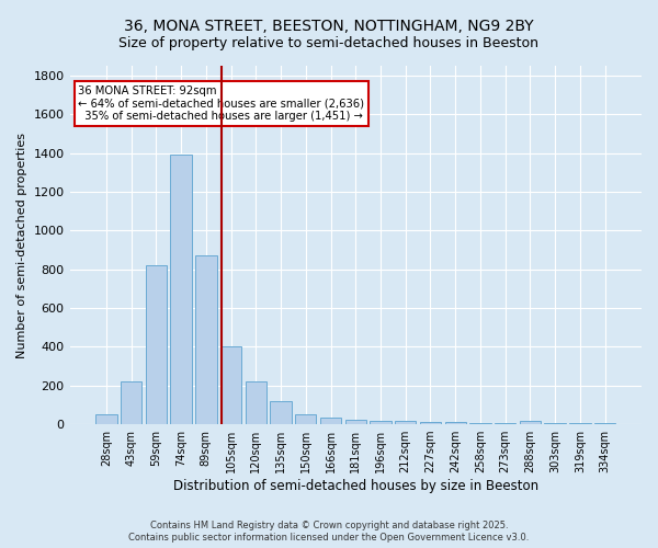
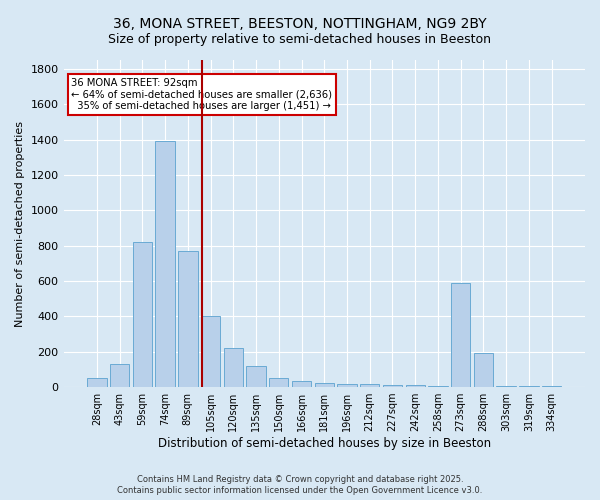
43sqm: 220 -> 130
89sqm: 870 -> 770
273sqm: 0 -> 590
288sqm: 20 -> 190
